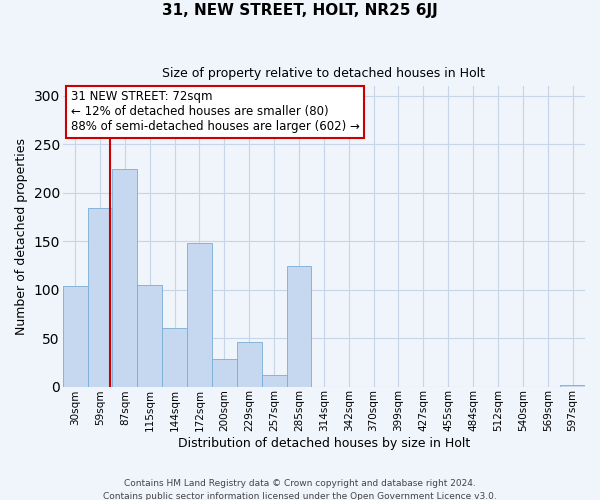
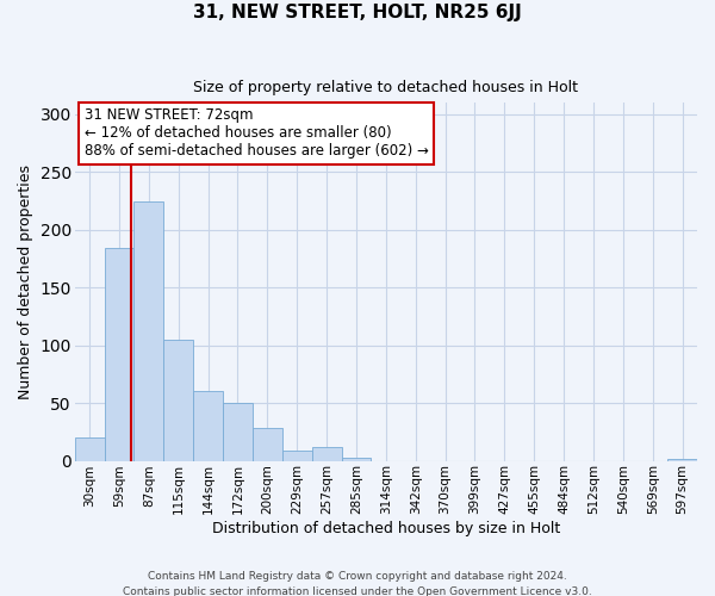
30sqm: 104 -> 20
172sqm: 148 -> 50
229sqm: 46 -> 9
285sqm: 124 -> 3
